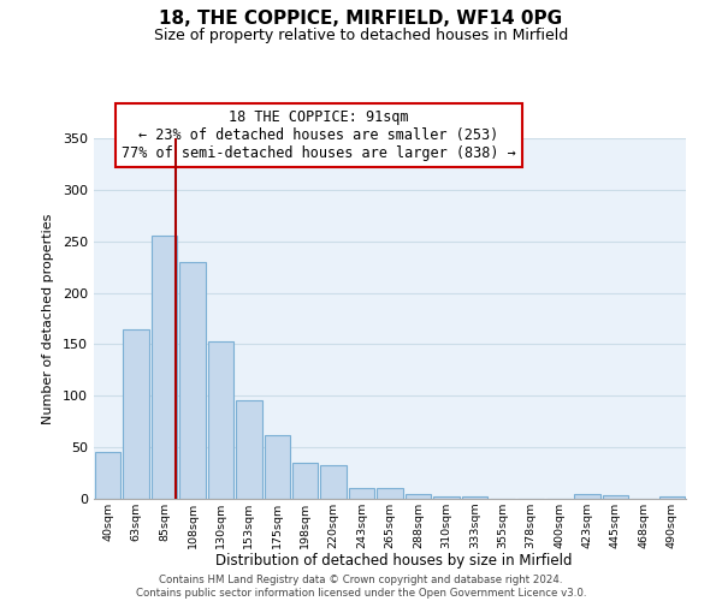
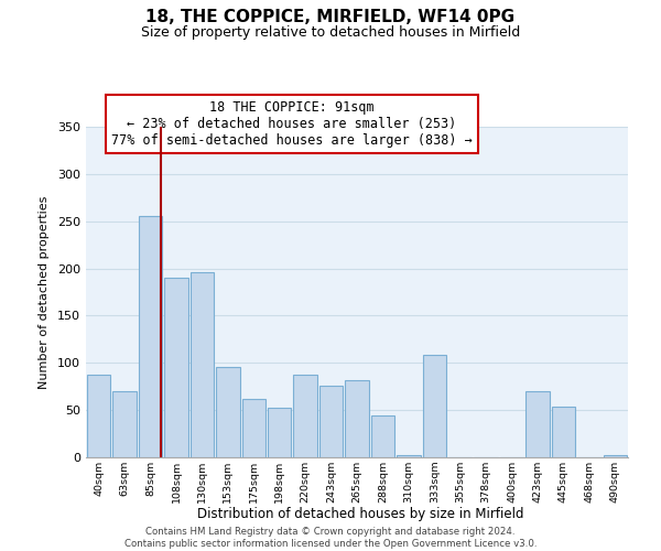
40sqm: 46 -> 88
63sqm: 165 -> 70
108sqm: 230 -> 190
130sqm: 153 -> 196
198sqm: 35 -> 52
220sqm: 33 -> 88
243sqm: 11 -> 76
265sqm: 11 -> 82
288sqm: 5 -> 44
333sqm: 2 -> 108
423sqm: 5 -> 70
445sqm: 4 -> 54
